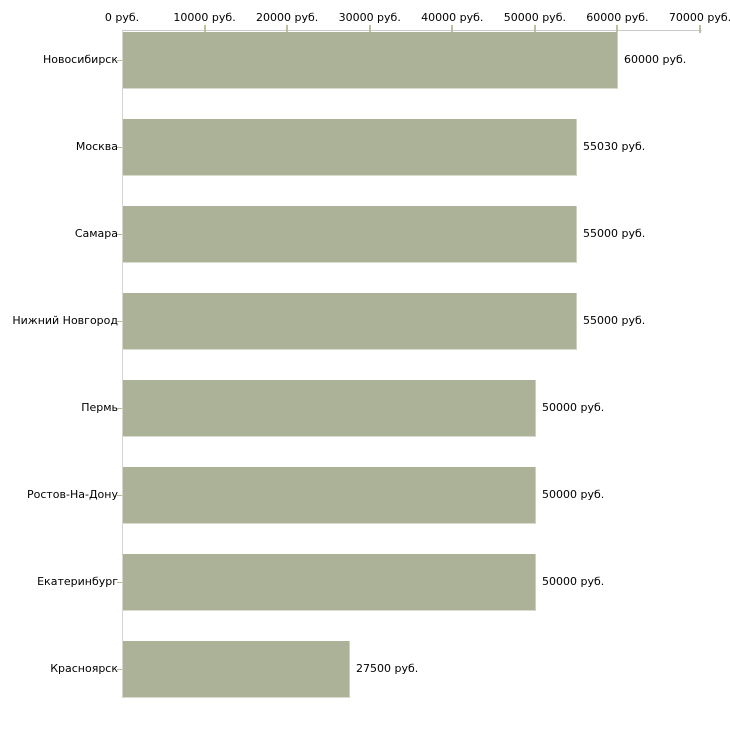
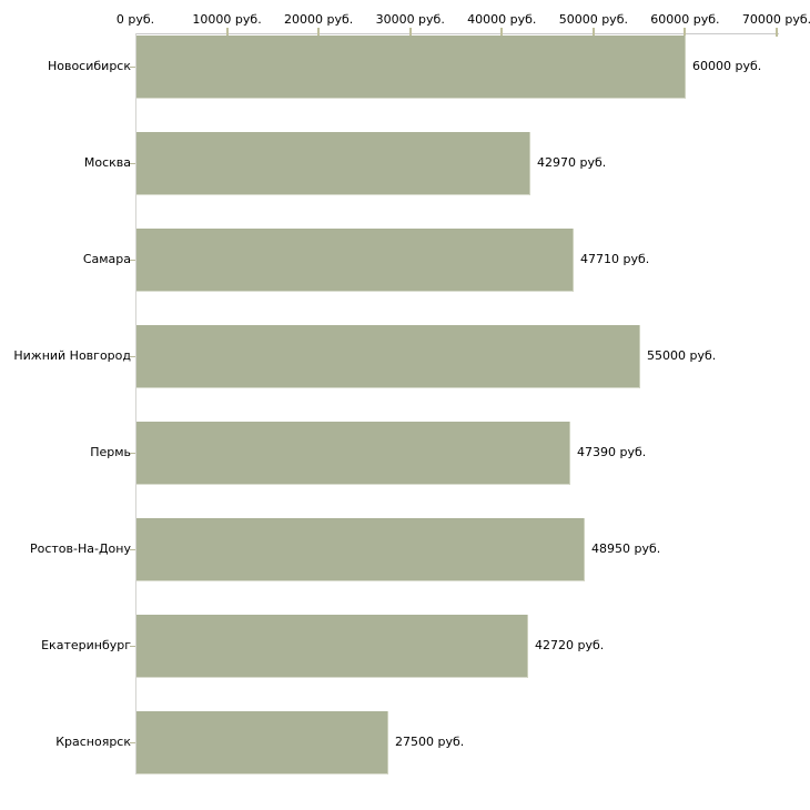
Москва: 55030 -> 42970
Самара: 55000 -> 47710
Пермь: 50000 -> 47390
Ростов-На-Дону: 50000 -> 48950
Екатеринбург: 50000 -> 42720
